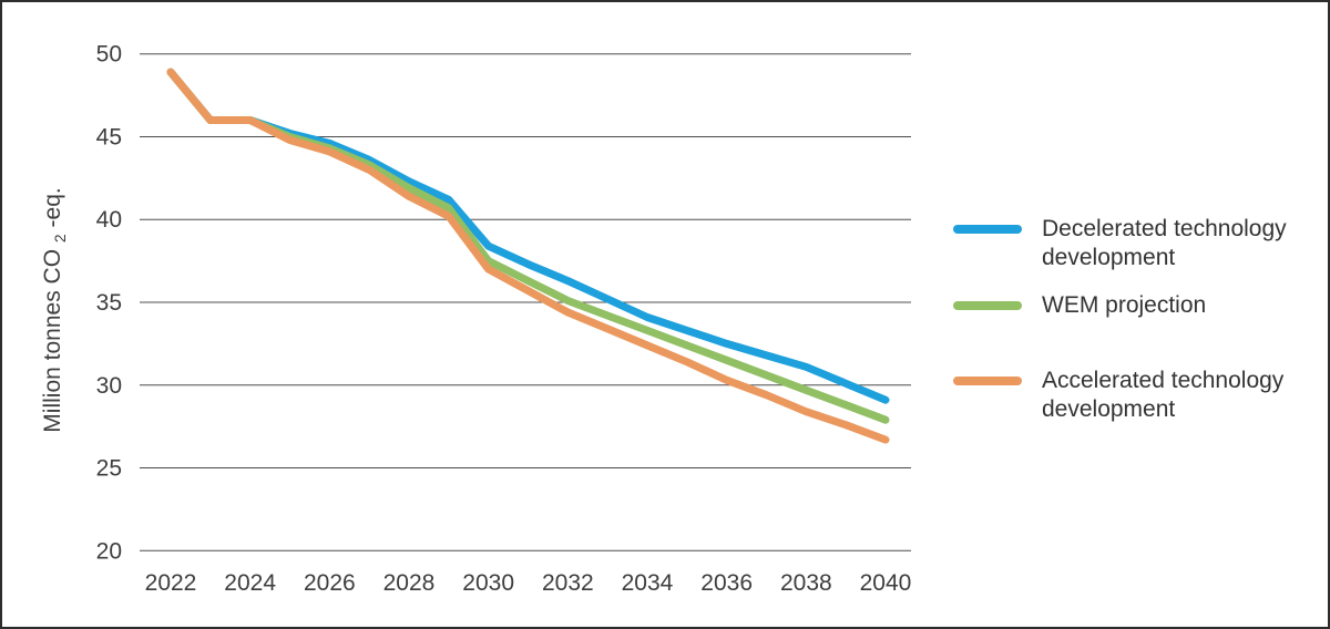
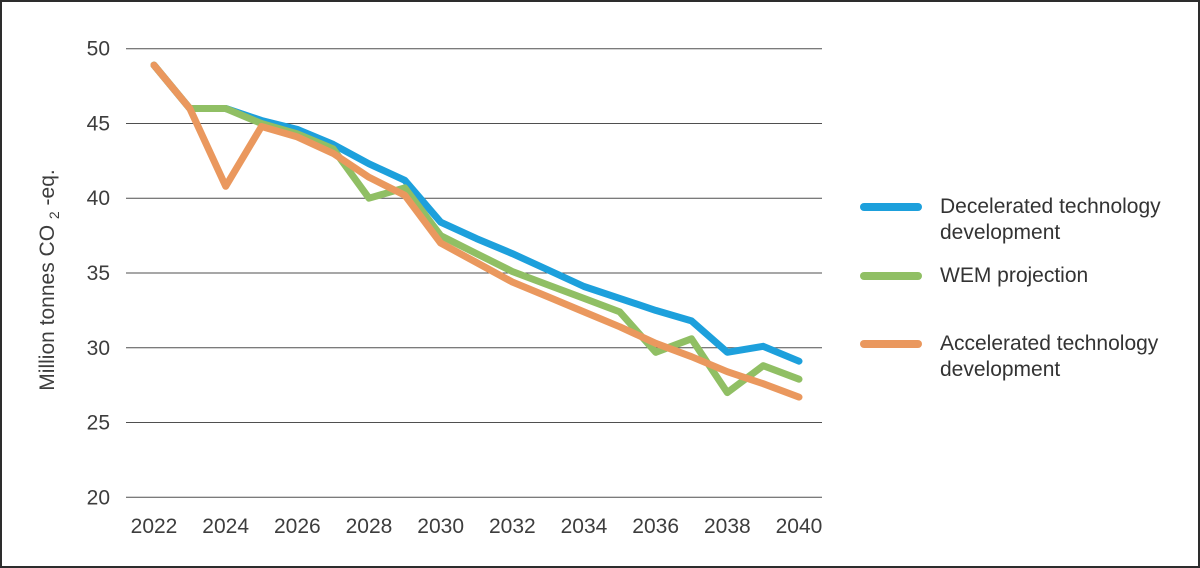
Accelerated technology development/2024: 46.0 -> 40.8
WEM projection/2028: 41.9 -> 40.0
WEM projection/2036: 31.5 -> 29.7
Decelerated technology development/2038: 31.1 -> 29.7
WEM projection/2038: 29.7 -> 27.0
